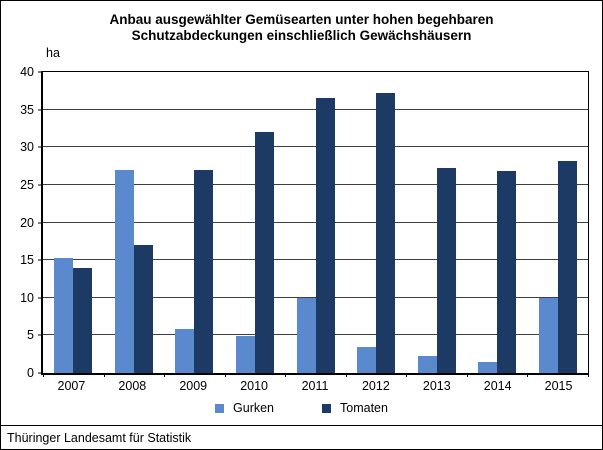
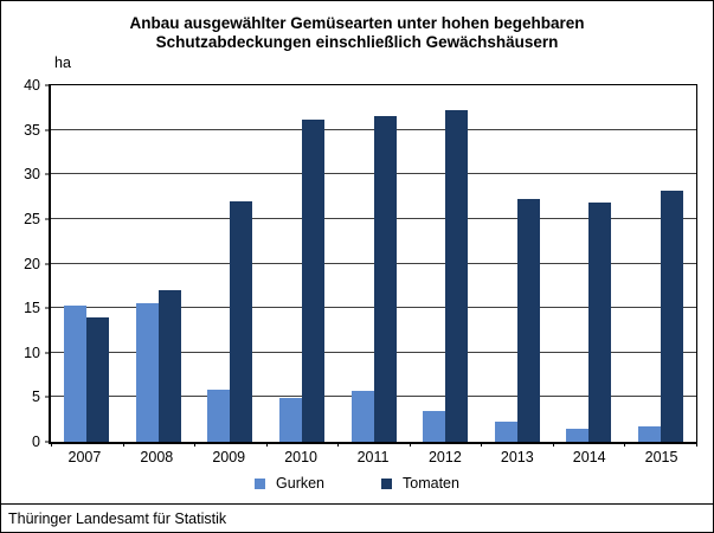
Gurken/2008: 27 -> 16
Tomaten/2010: 32 -> 36
Gurken/2011: 10 -> 6
Gurken/2015: 10 -> 2
